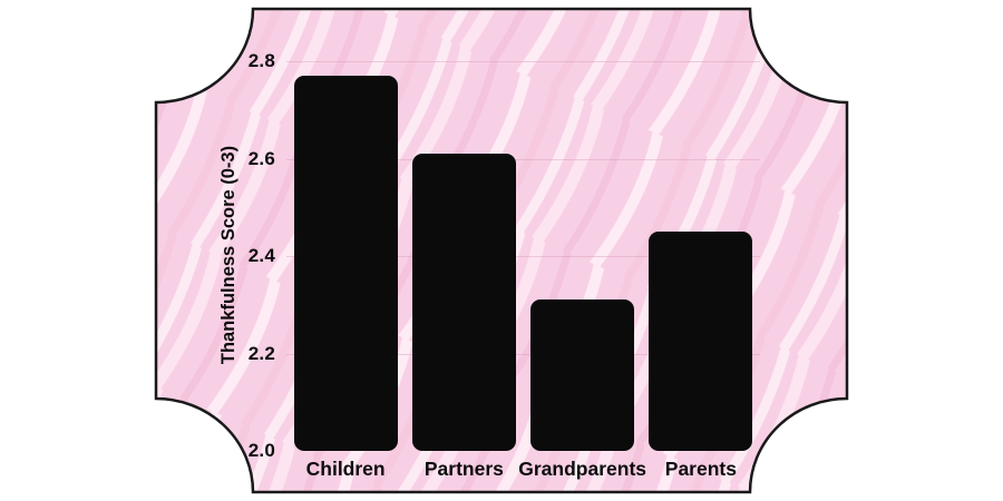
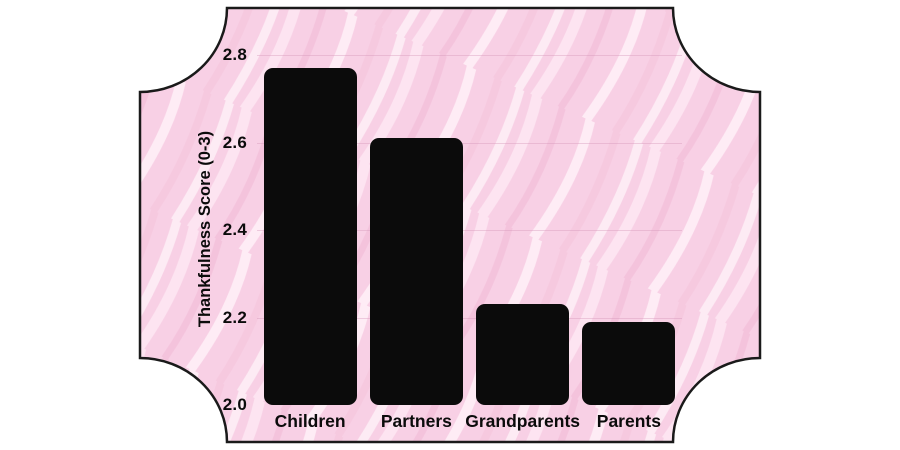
Grandparents: 2.31 -> 2.23
Parents: 2.45 -> 2.19
